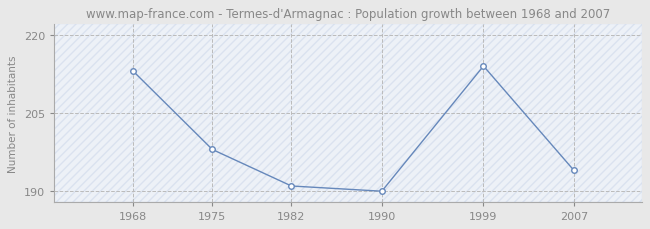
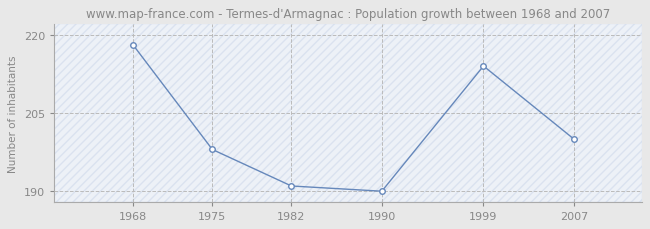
1968: 213 -> 218
2007: 194 -> 200
